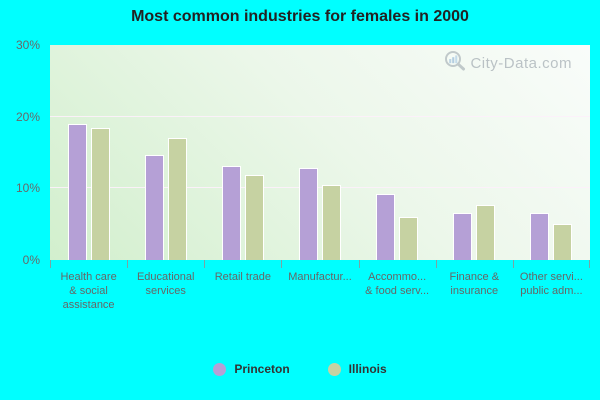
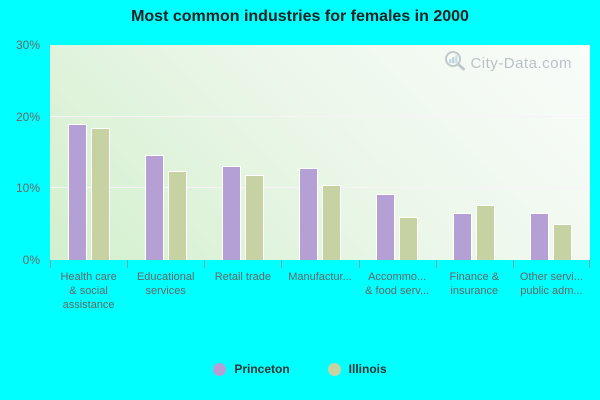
Illinois/Educational services: 17% -> 12%
